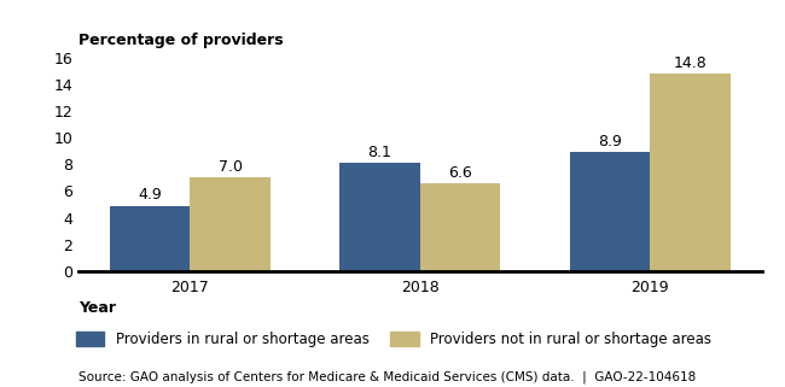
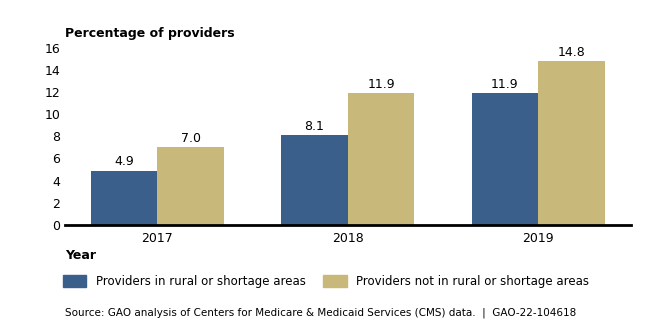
Providers not in rural or shortage areas/2018: 6.6 -> 11.9
Providers in rural or shortage areas/2019: 8.9 -> 11.9
